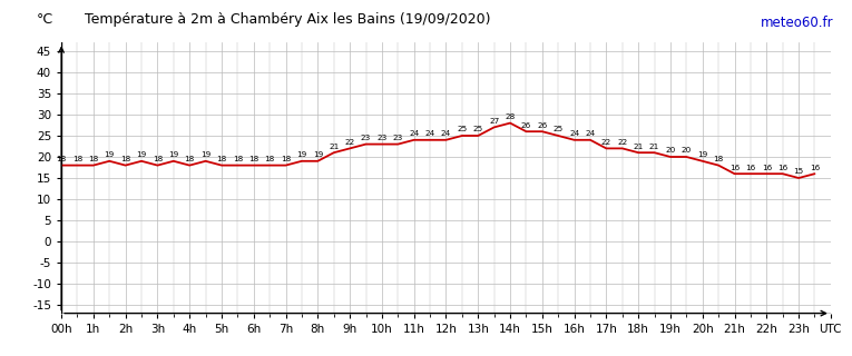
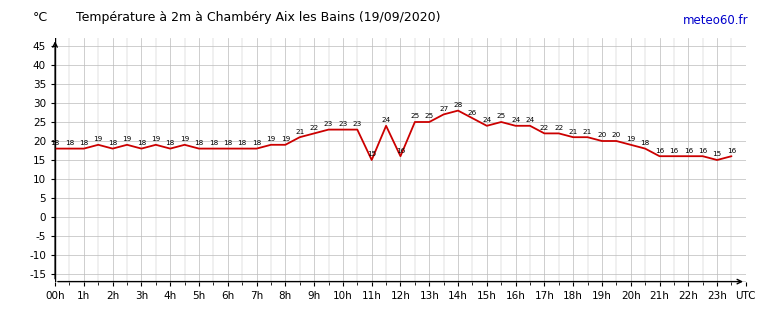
11h: 24 -> 15
12h: 24 -> 16
15h: 26 -> 24
